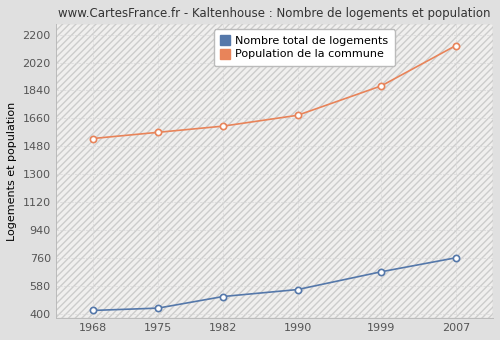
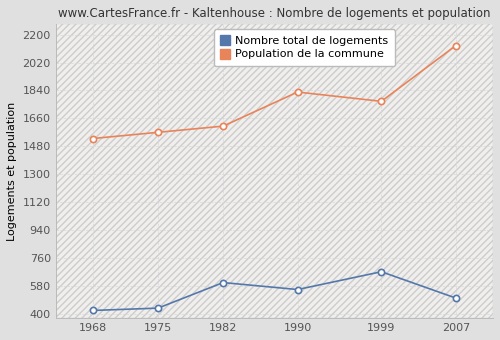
Nombre total de logements/1982: 510 -> 600
Population de la commune/1990: 1680 -> 1830
Population de la commune/1999: 1870 -> 1770
Nombre total de logements/2007: 760 -> 500
